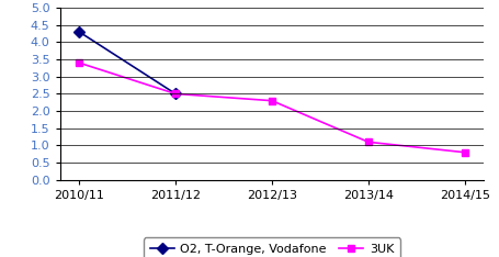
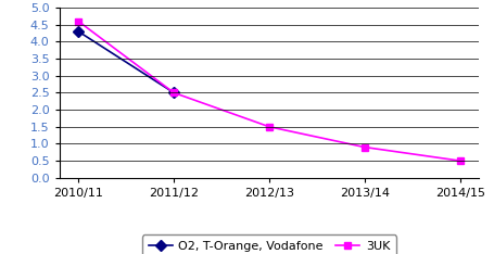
2010/11: 3.4 -> 4.6
2012/13: 2.3 -> 1.5
2013/14: 1.1 -> 0.9
2014/15: 0.8 -> 0.5
